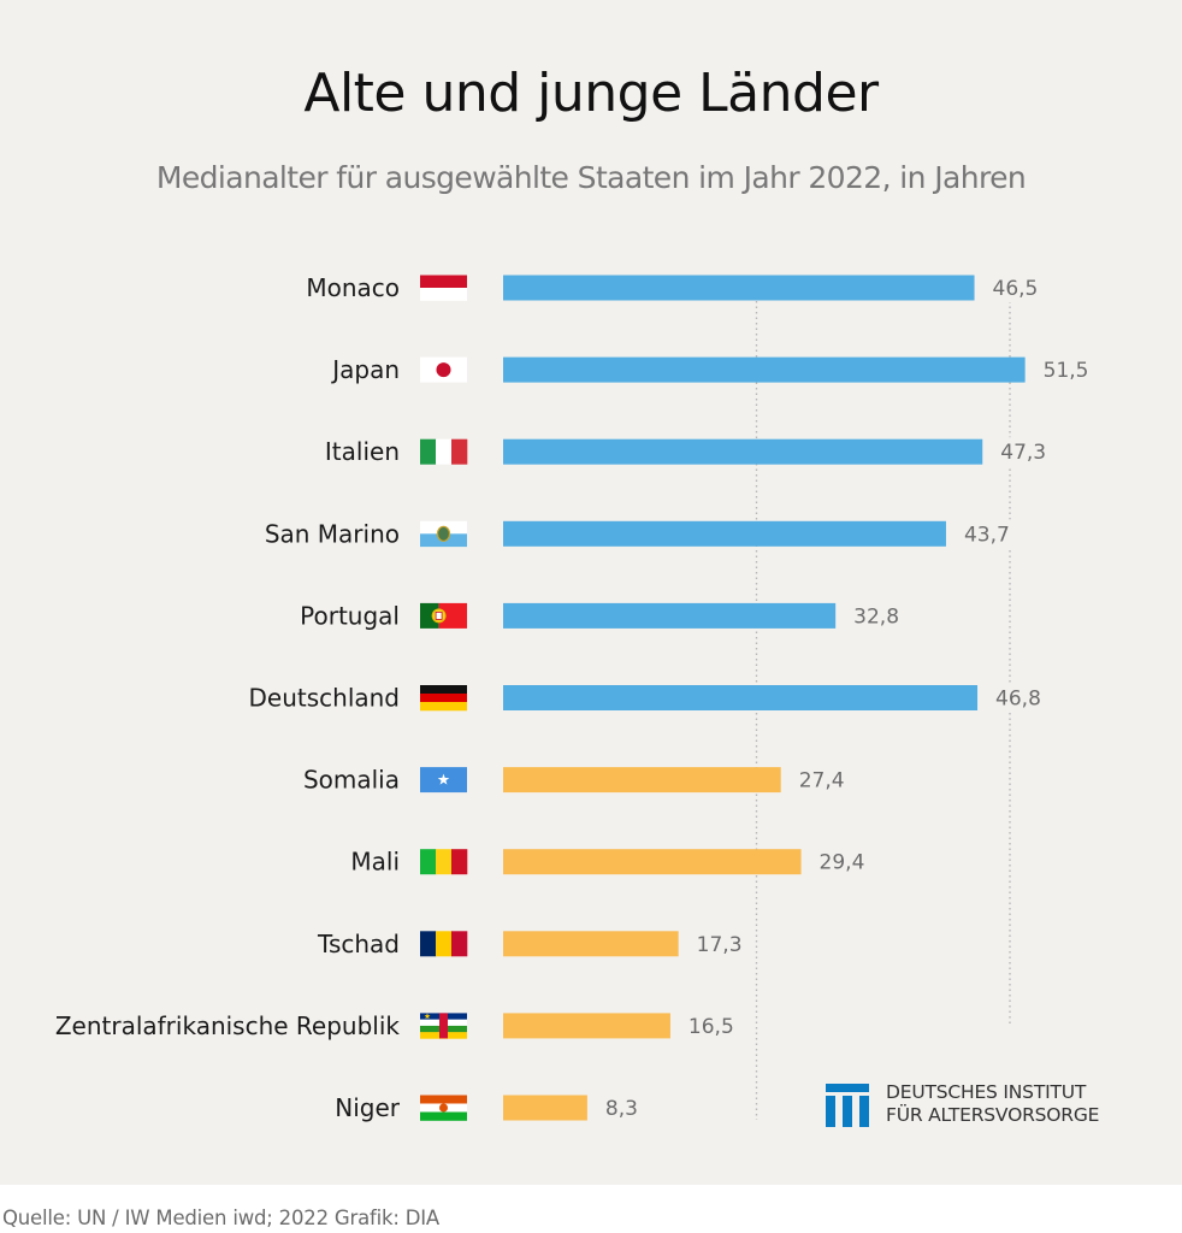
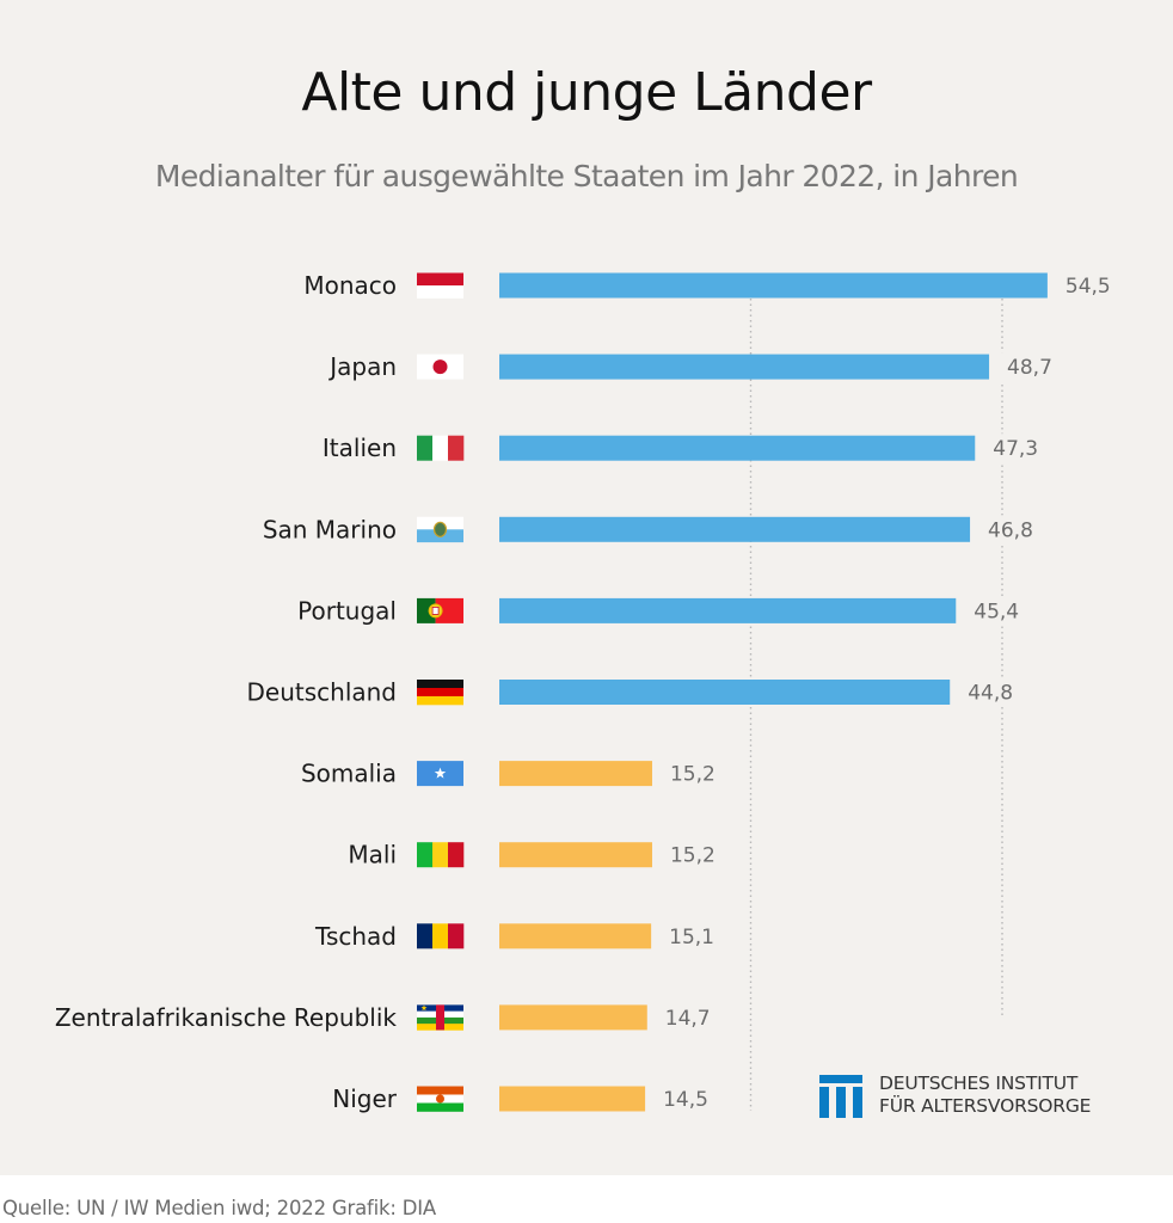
Monaco: 46,5 -> 54,5
Japan: 51,5 -> 48,7
San Marino: 43,7 -> 46,8
Portugal: 32,8 -> 45,4
Deutschland: 46,8 -> 44,8
Somalia: 27,4 -> 15,2
Mali: 29,4 -> 15,2
Tschad: 17,3 -> 15,1
Zentralafrikanische Republik: 16,5 -> 14,7
Niger: 8,3 -> 14,5
